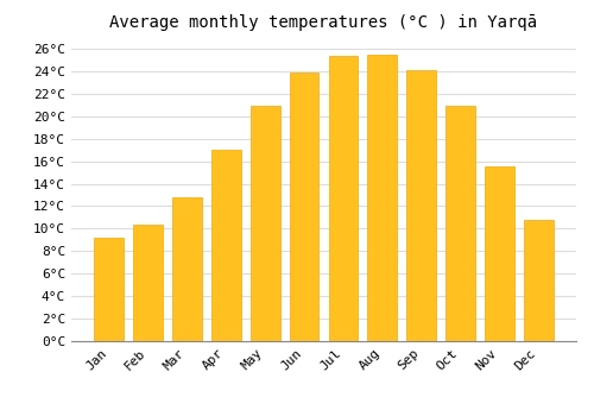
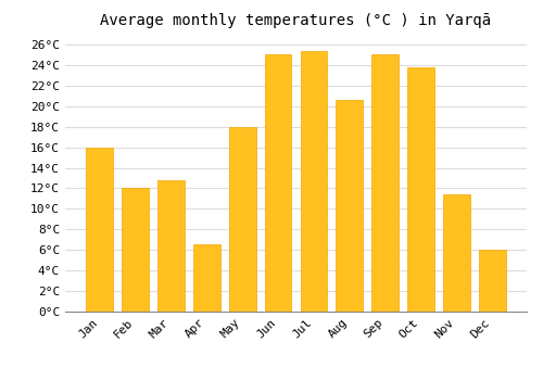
Jan: 9.2°C -> 16.0°C
Feb: 10.4°C -> 12.0°C
Apr: 17.0°C -> 6.6°C
May: 20.9°C -> 18.0°C
Jun: 23.9°C -> 25.0°C
Aug: 25.5°C -> 20.6°C
Sep: 24.1°C -> 25.0°C
Oct: 20.9°C -> 23.8°C
Nov: 15.5°C -> 11.4°C
Dec: 10.8°C -> 6.0°C
